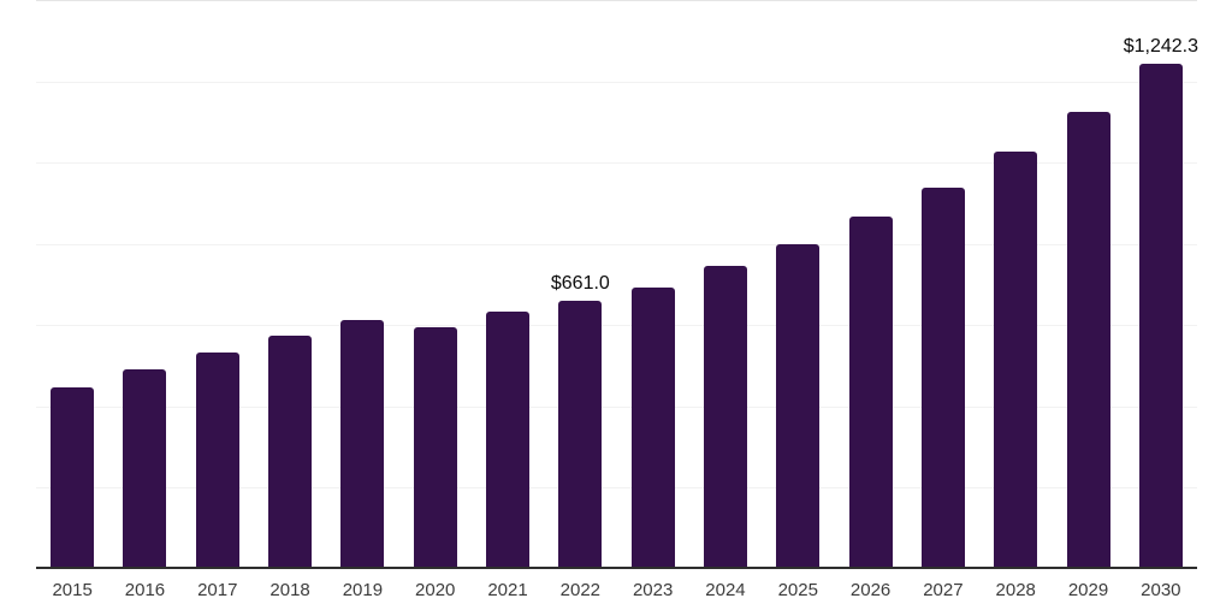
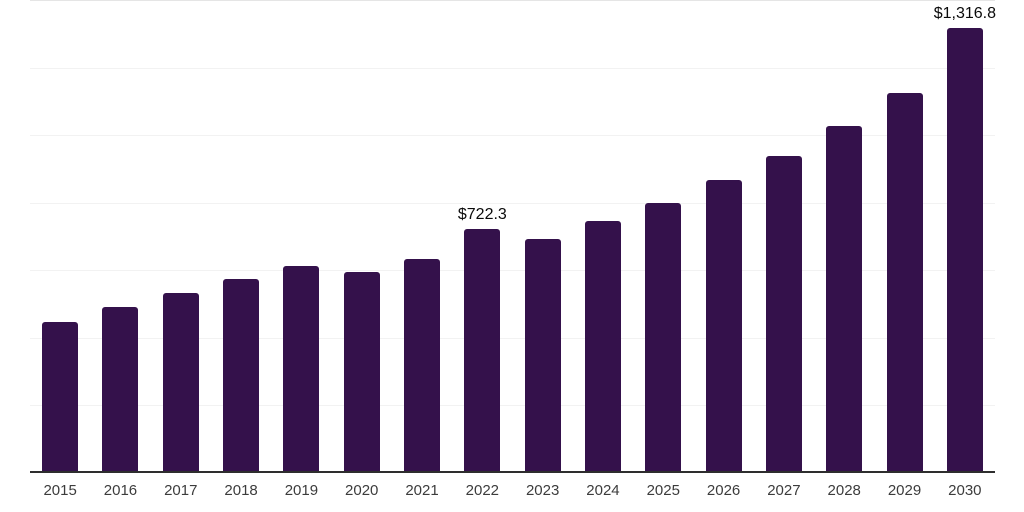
2022: $661.0 -> $722.3
2030: $1,242.3 -> $1,316.8
